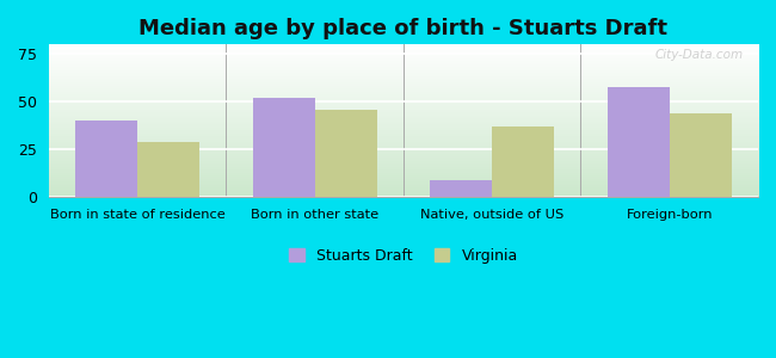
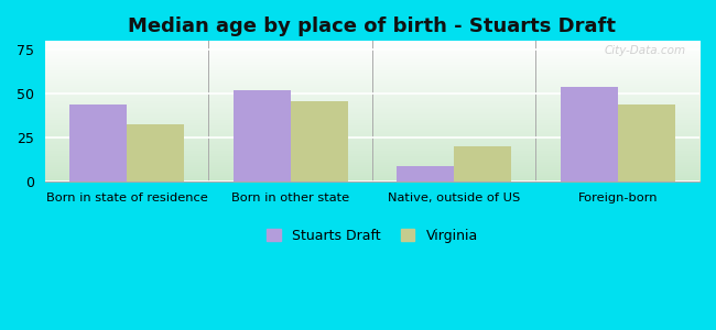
Stuarts Draft/Born in state of residence: 40 -> 44
Virginia/Born in state of residence: 29 -> 33
Virginia/Native, outside of US: 37 -> 20
Stuarts Draft/Foreign-born: 58 -> 54
